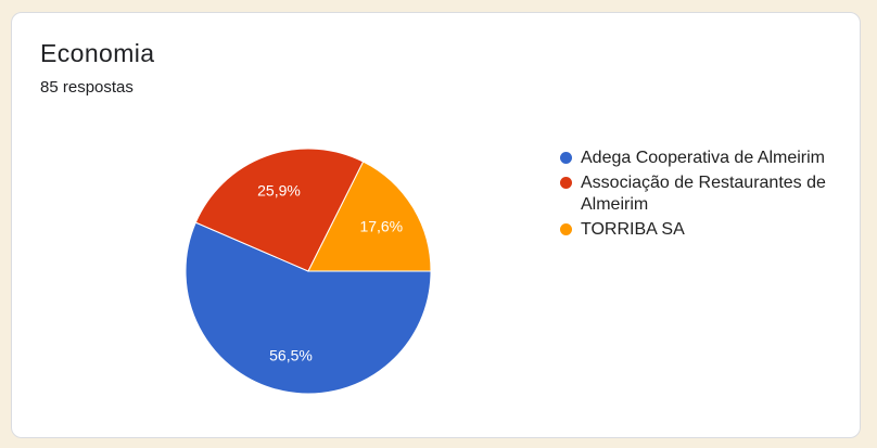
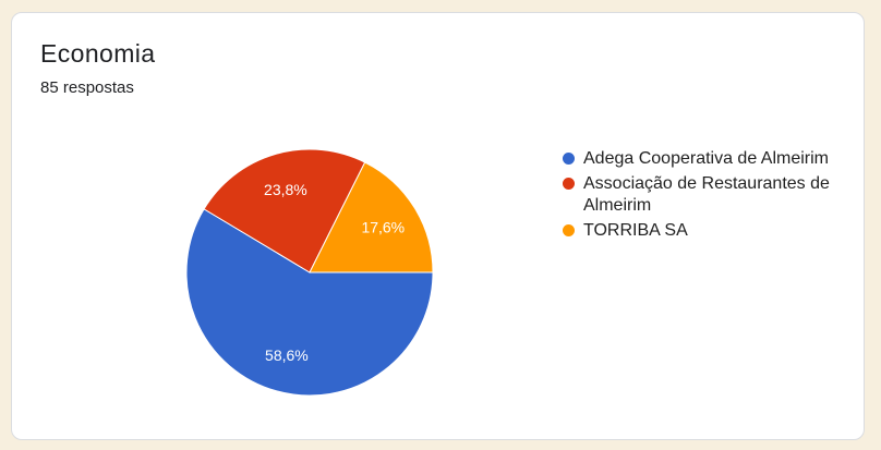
Adega Cooperativa de Almeirim: 56,5% -> 58,6%
Associação de Restaurantes de Almeirim: 25,9% -> 23,8%
